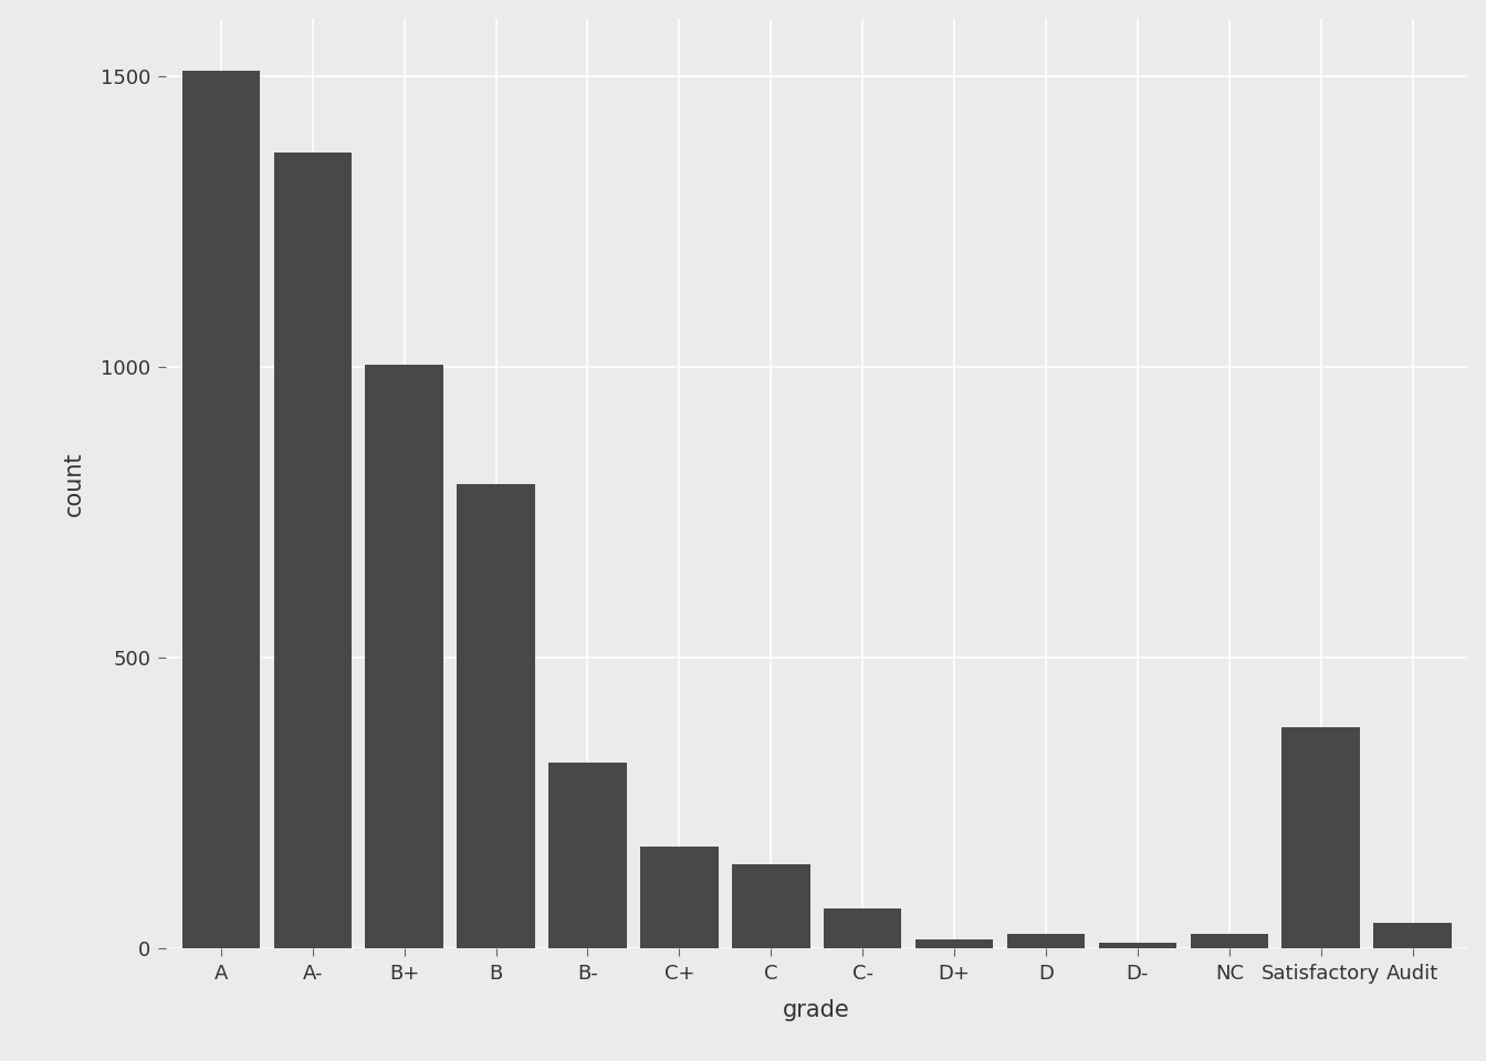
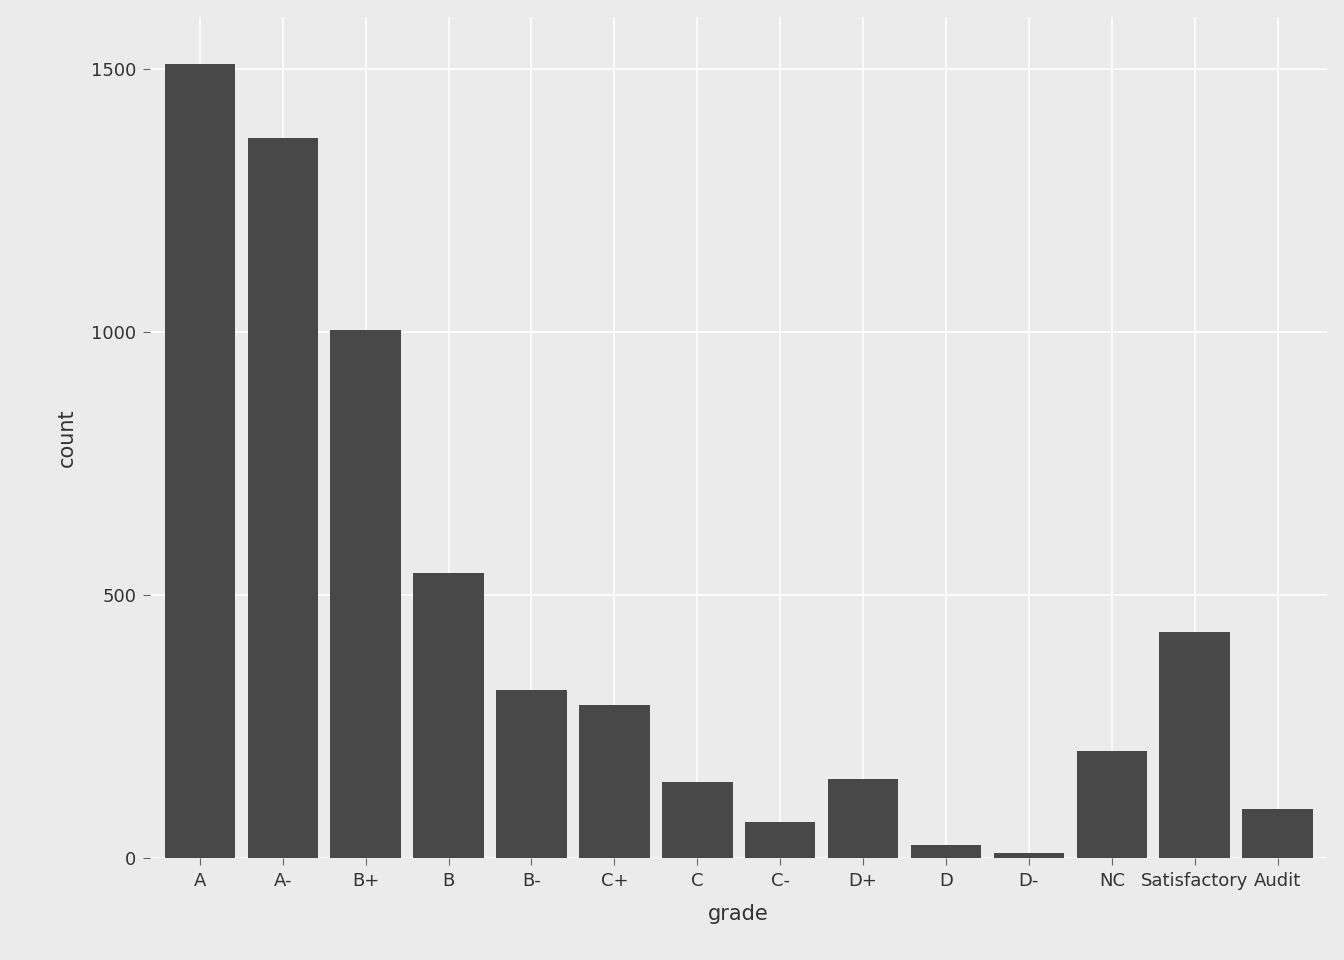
B: 800 -> 542
C+: 175 -> 292
D+: 15 -> 150
NC: 25 -> 204
Satisfactory: 380 -> 430
Audit: 45 -> 94
